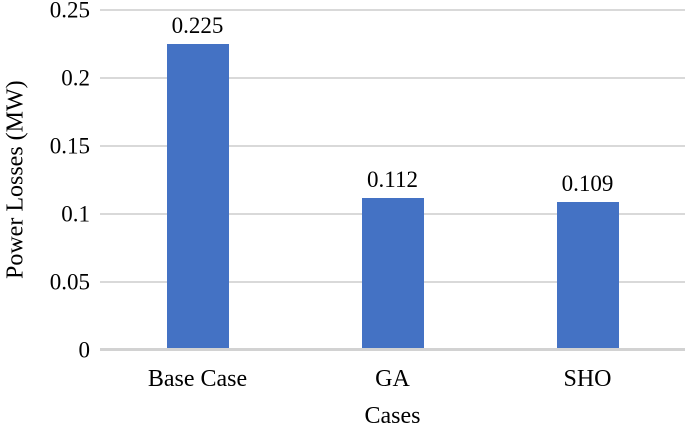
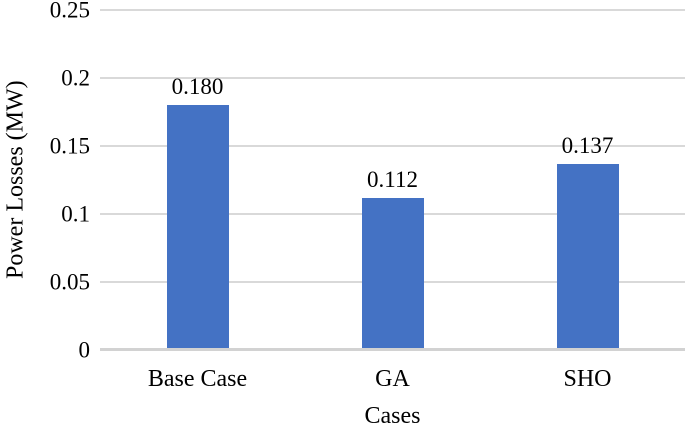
Base Case: 0.225 -> 0.180
SHO: 0.109 -> 0.137
